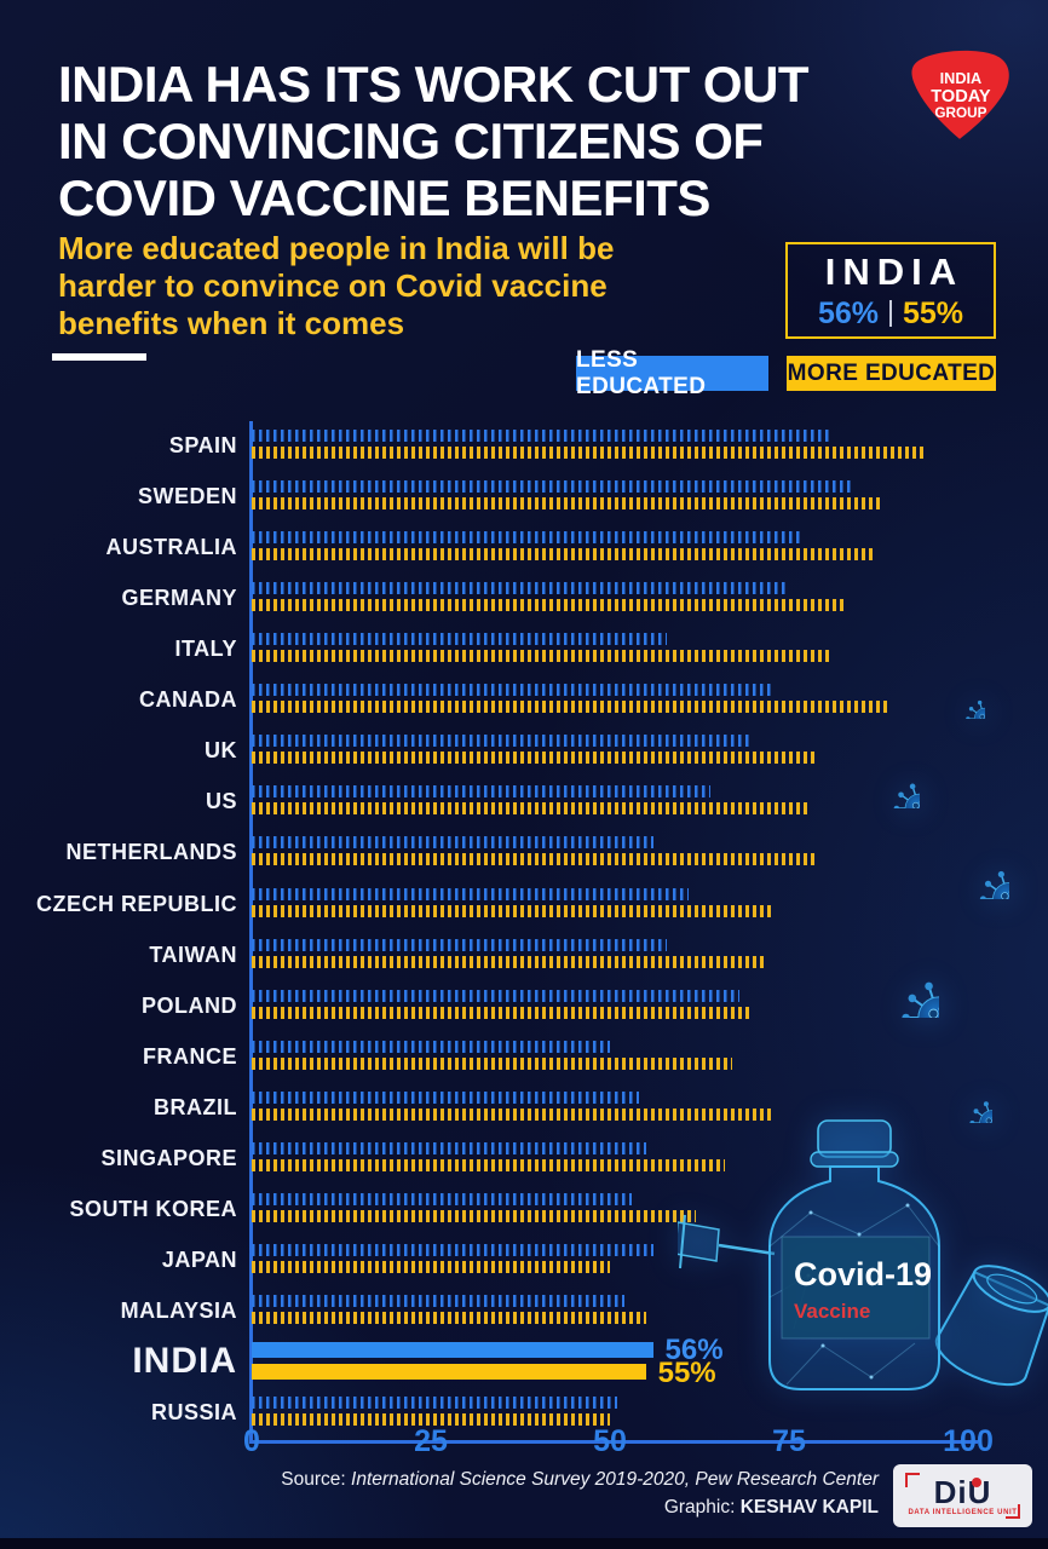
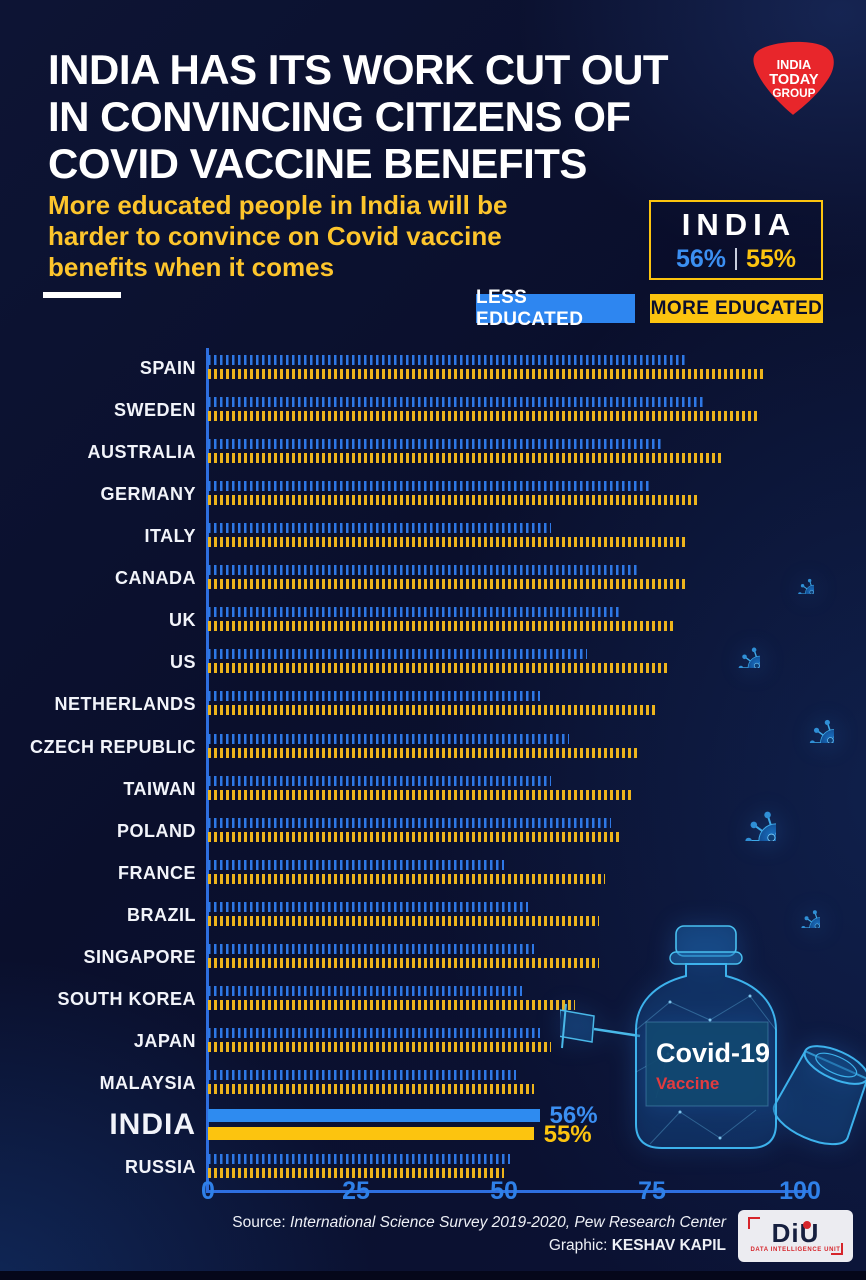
MORE EDUCATED/SWEDEN: 88 -> 93
MORE EDUCATED/CANADA: 89 -> 81
MORE EDUCATED/NETHERLANDS: 79 -> 76
MORE EDUCATED/BRAZIL: 73 -> 66
MORE EDUCATED/JAPAN: 50 -> 58
